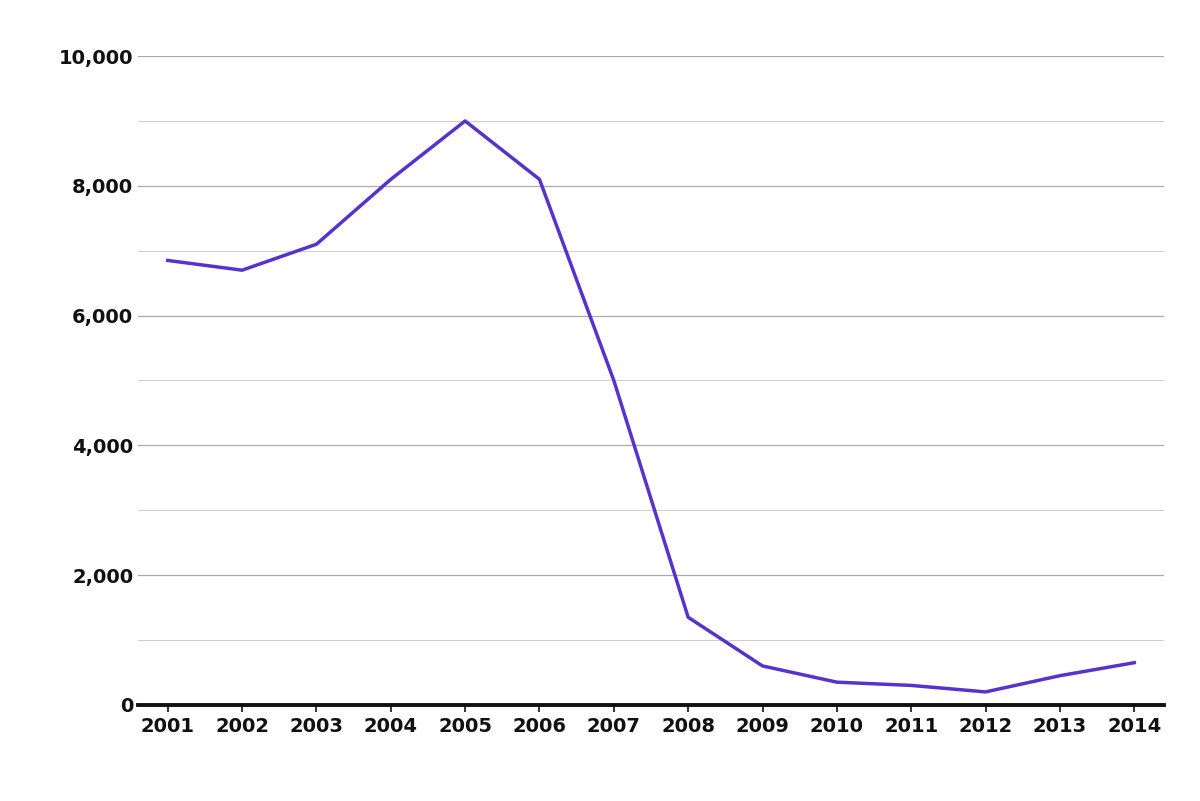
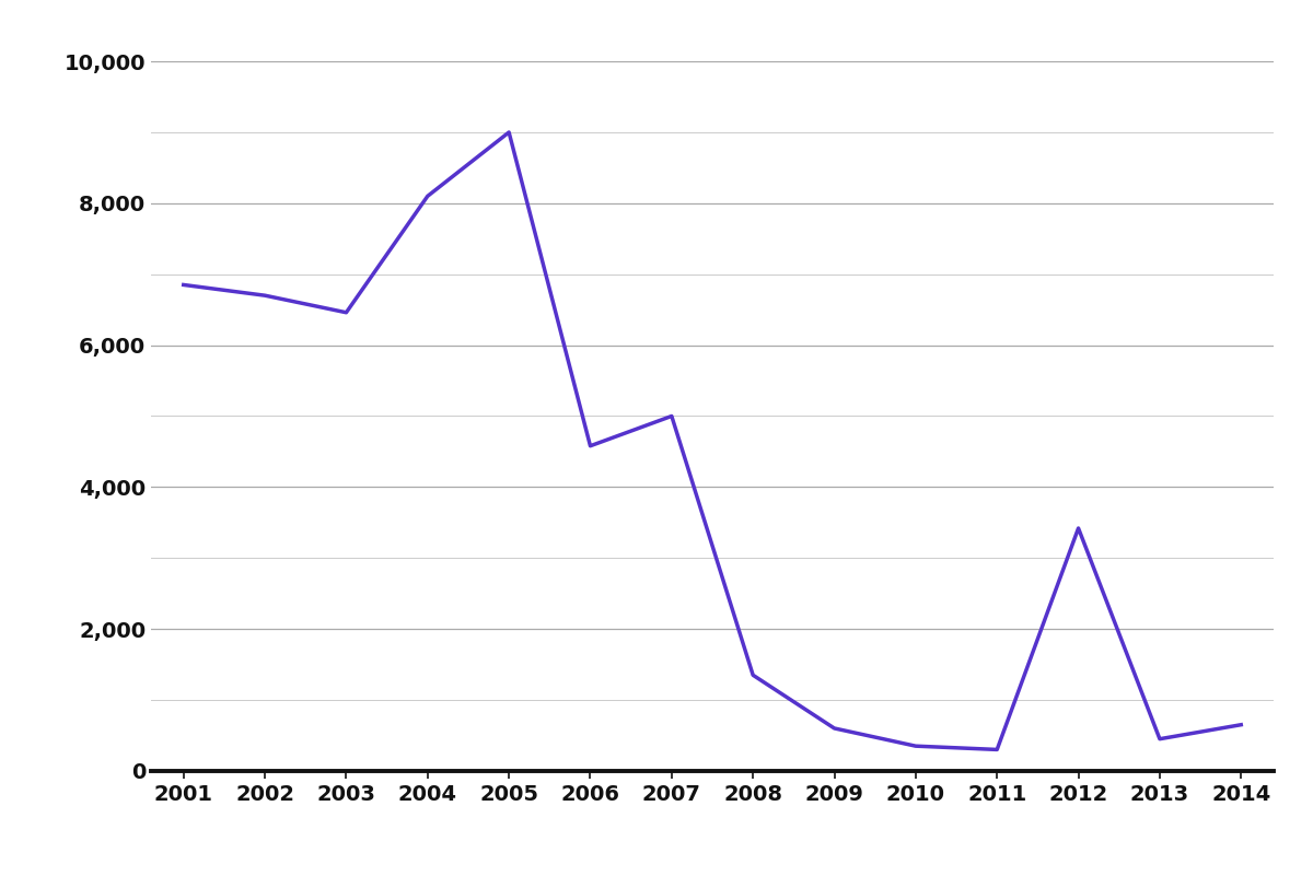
2003: 7,100 -> 6,460
2006: 8,100 -> 4,580
2012: 200 -> 3,420
